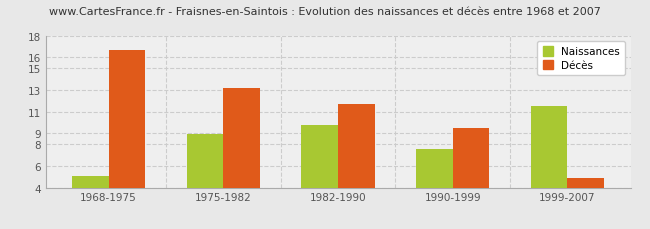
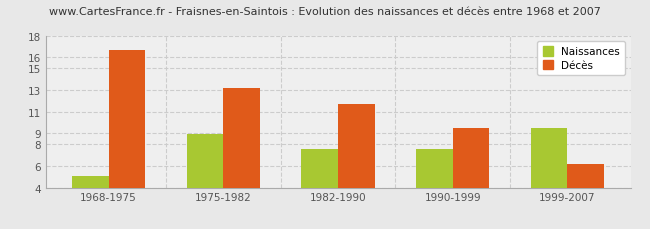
Naissances/1982-1990: 9.8 -> 7.6
Naissances/1999-2007: 11.5 -> 9.5
Décès/1999-2007: 4.9 -> 6.2
